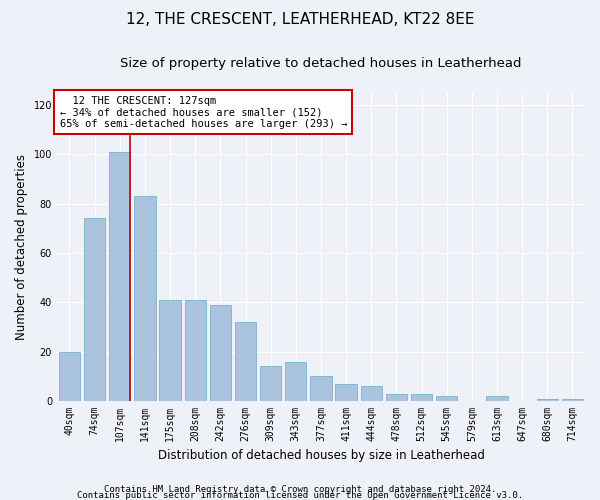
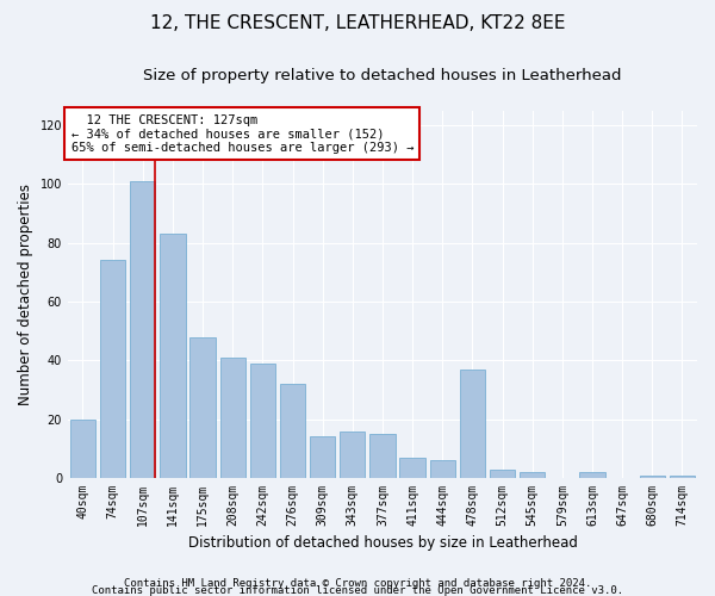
175sqm: 41 -> 48
377sqm: 10 -> 15
478sqm: 3 -> 37
